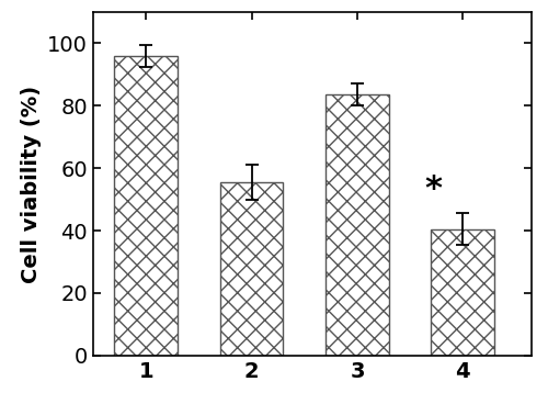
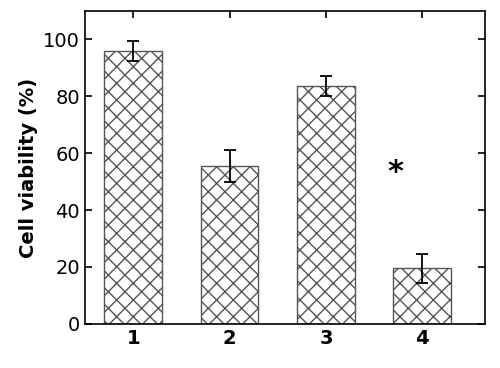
4: 40.5 -> 19.5
